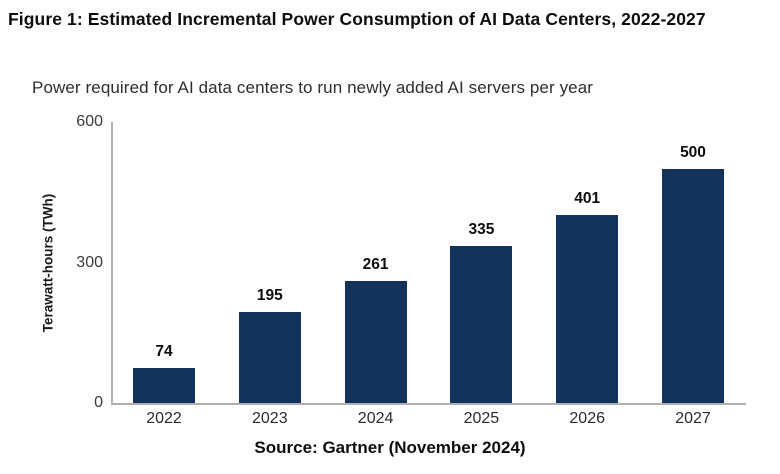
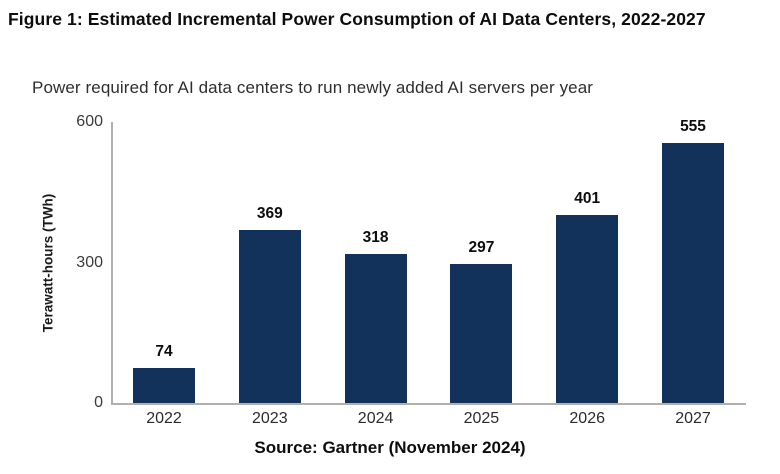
2023: 195 -> 369
2024: 261 -> 318
2025: 335 -> 297
2027: 500 -> 555
